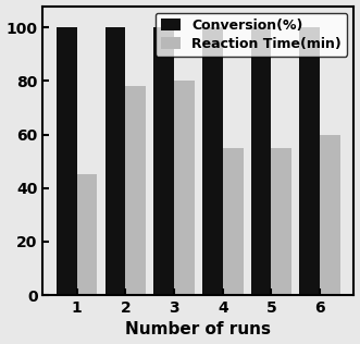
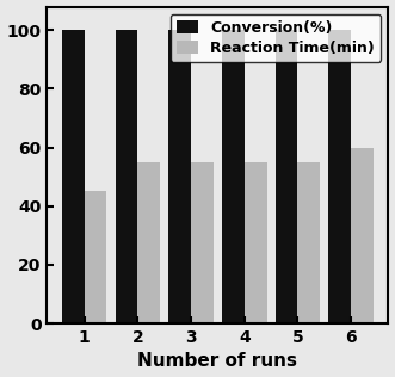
Reaction Time(min)/2: 78 -> 55
Reaction Time(min)/3: 80 -> 55
